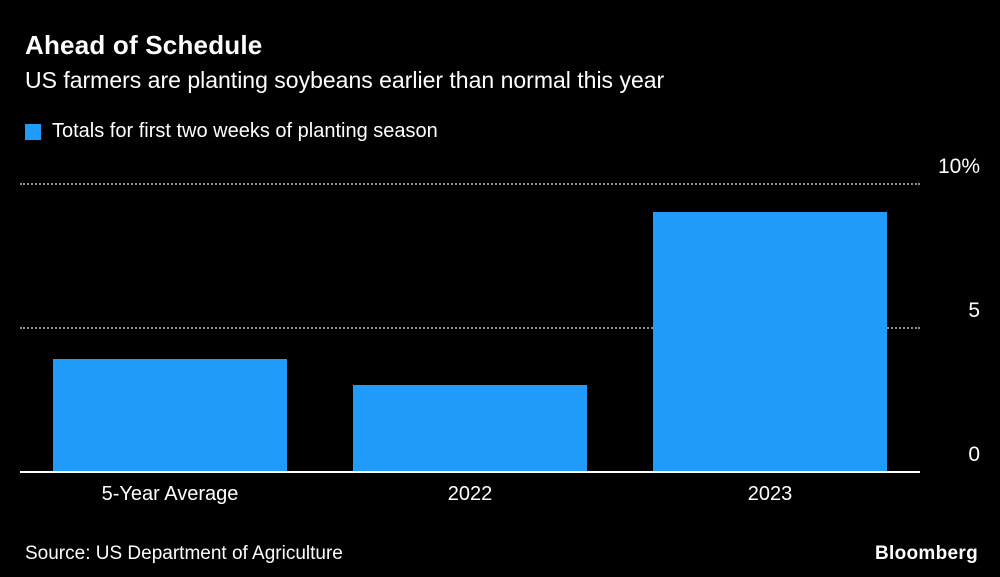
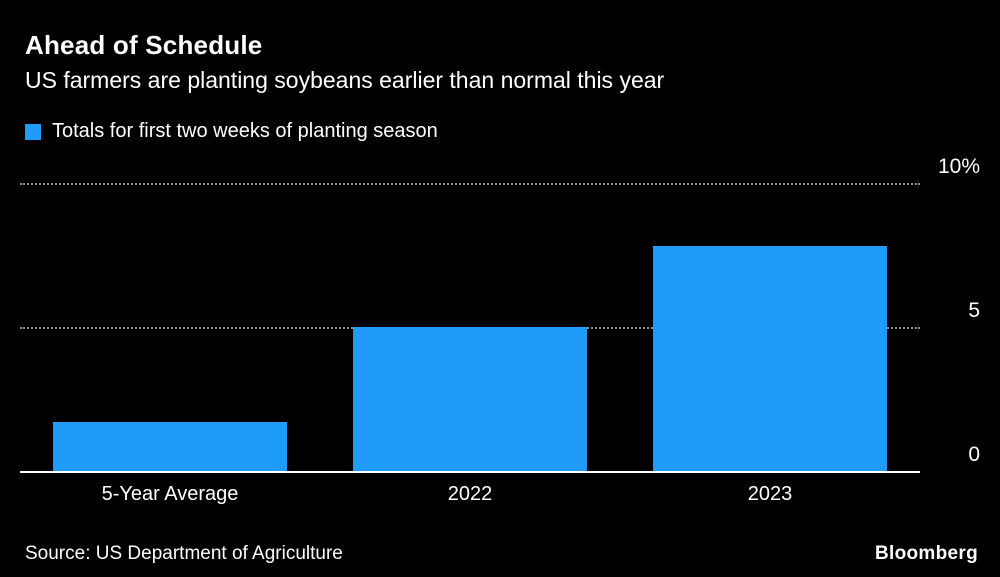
5-Year Average: 3.9% -> 1.7%
2022: 3.0% -> 5.0%
2023: 9.0% -> 7.8%
